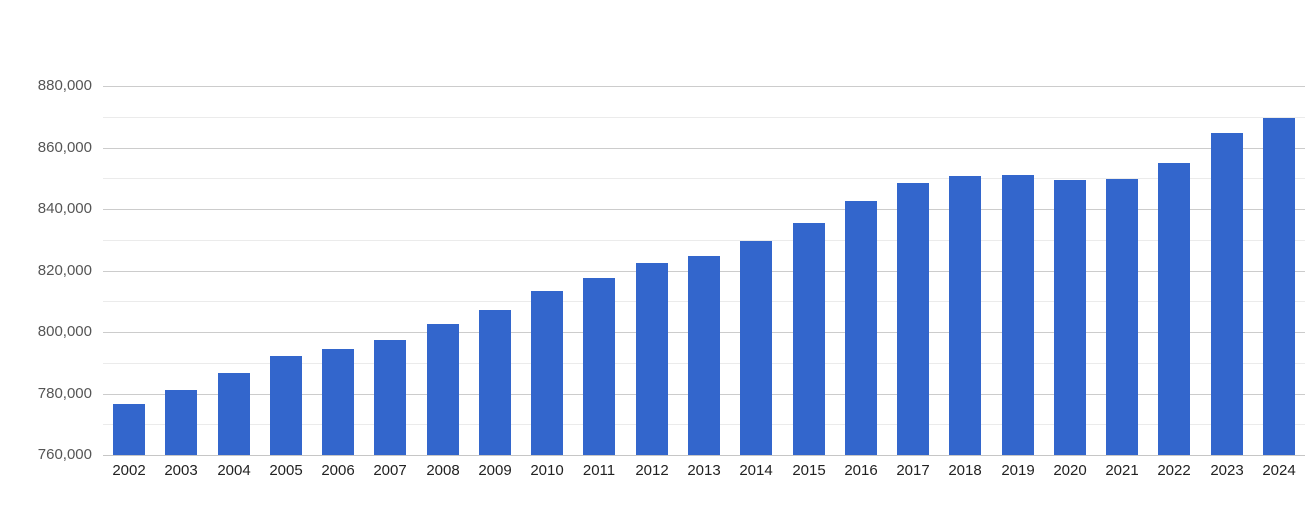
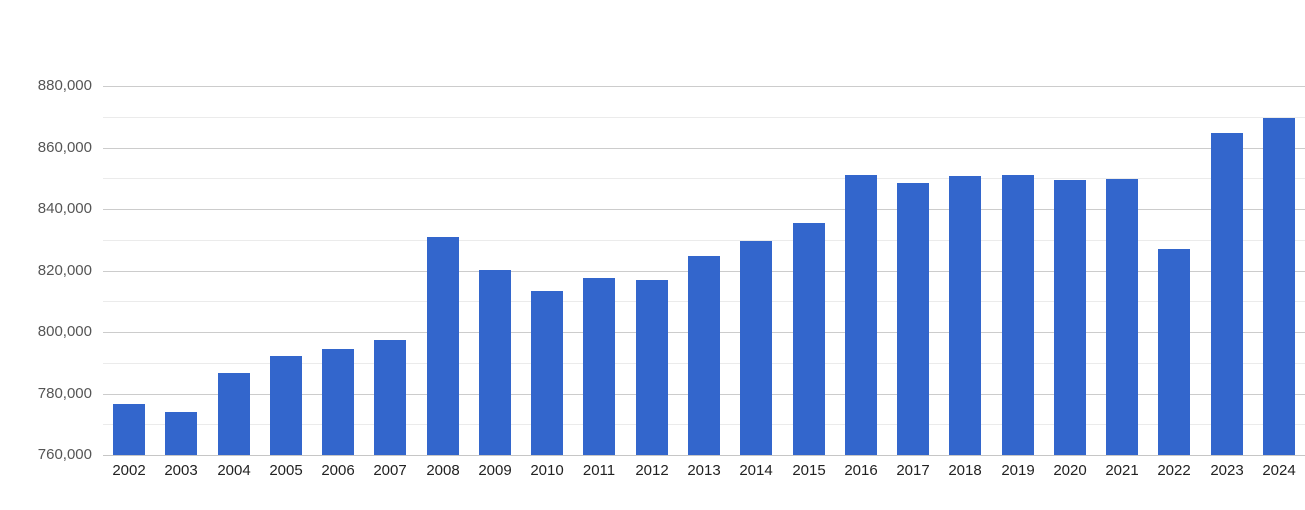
2003: 781000 -> 774000
2008: 803000 -> 831000
2009: 807000 -> 820000
2012: 822000 -> 817000
2016: 843000 -> 851000
2022: 855000 -> 827000
